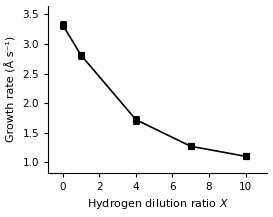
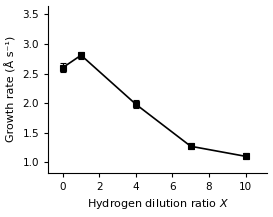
0: 3.32 -> 2.60
4: 1.72 -> 1.98
